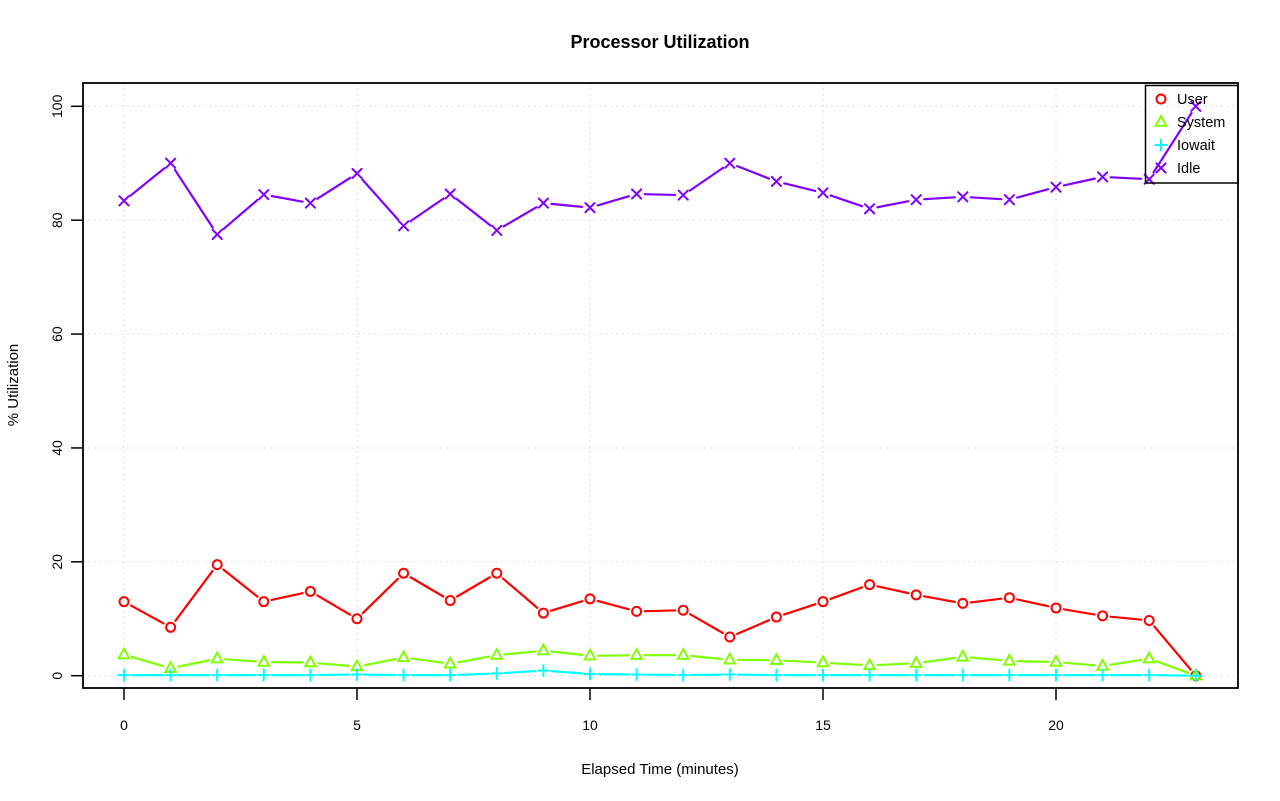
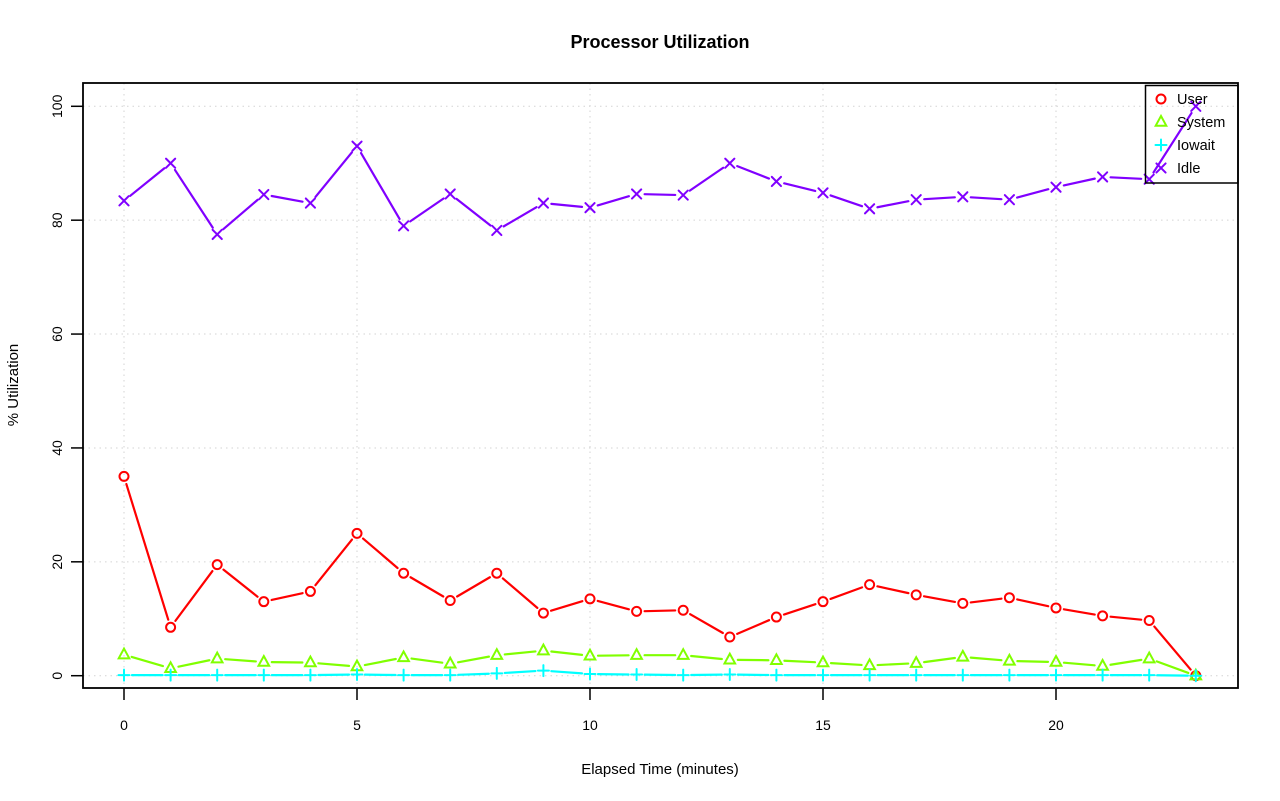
User/0: 13 -> 35
User/5: 10 -> 25
Idle/5: 88 -> 93
